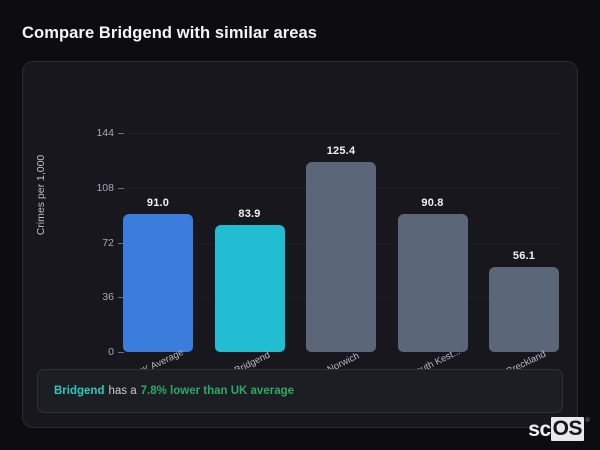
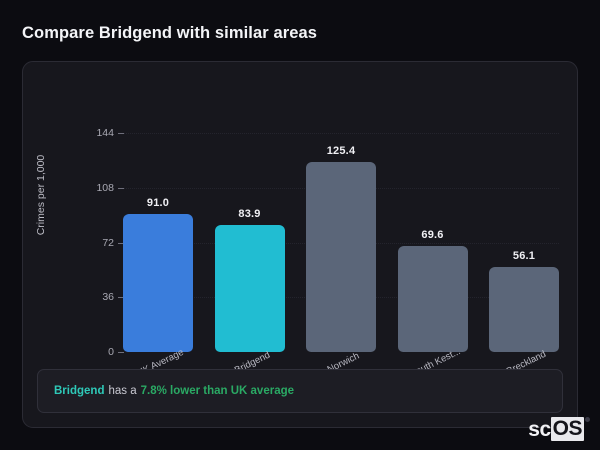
South Kest...: 90.8 -> 69.6
